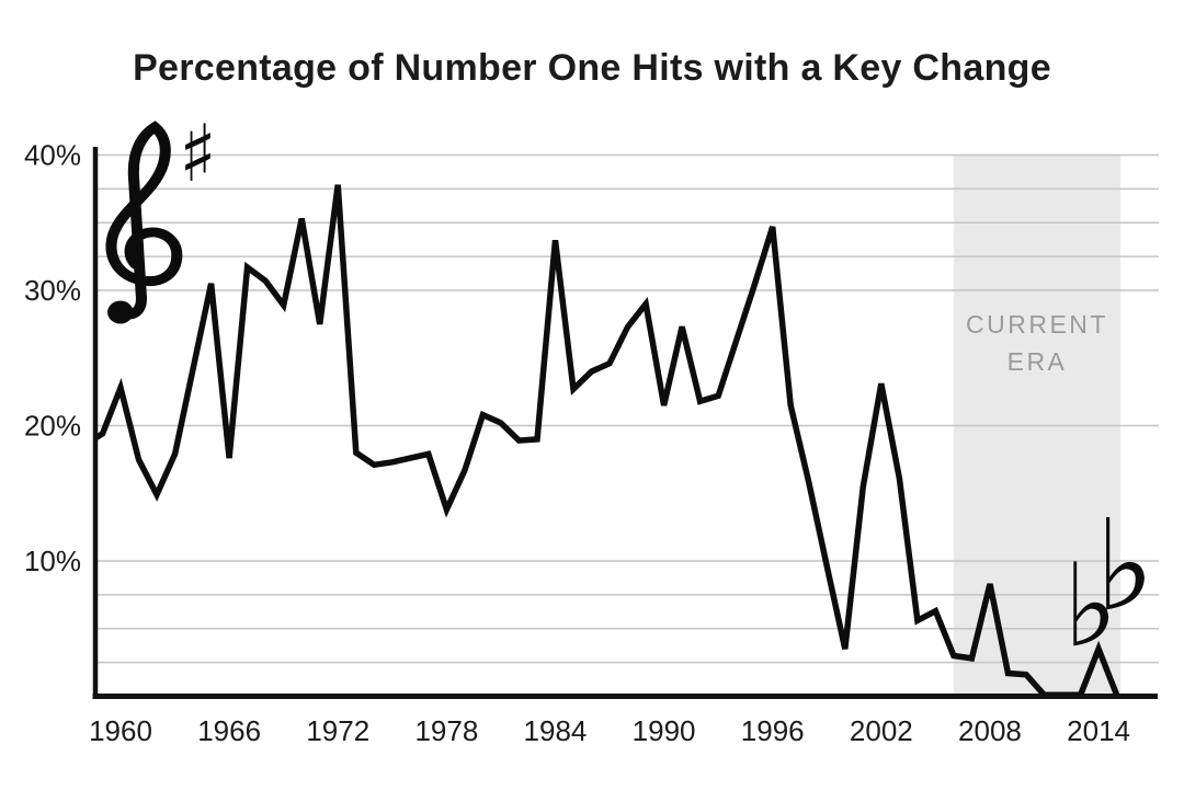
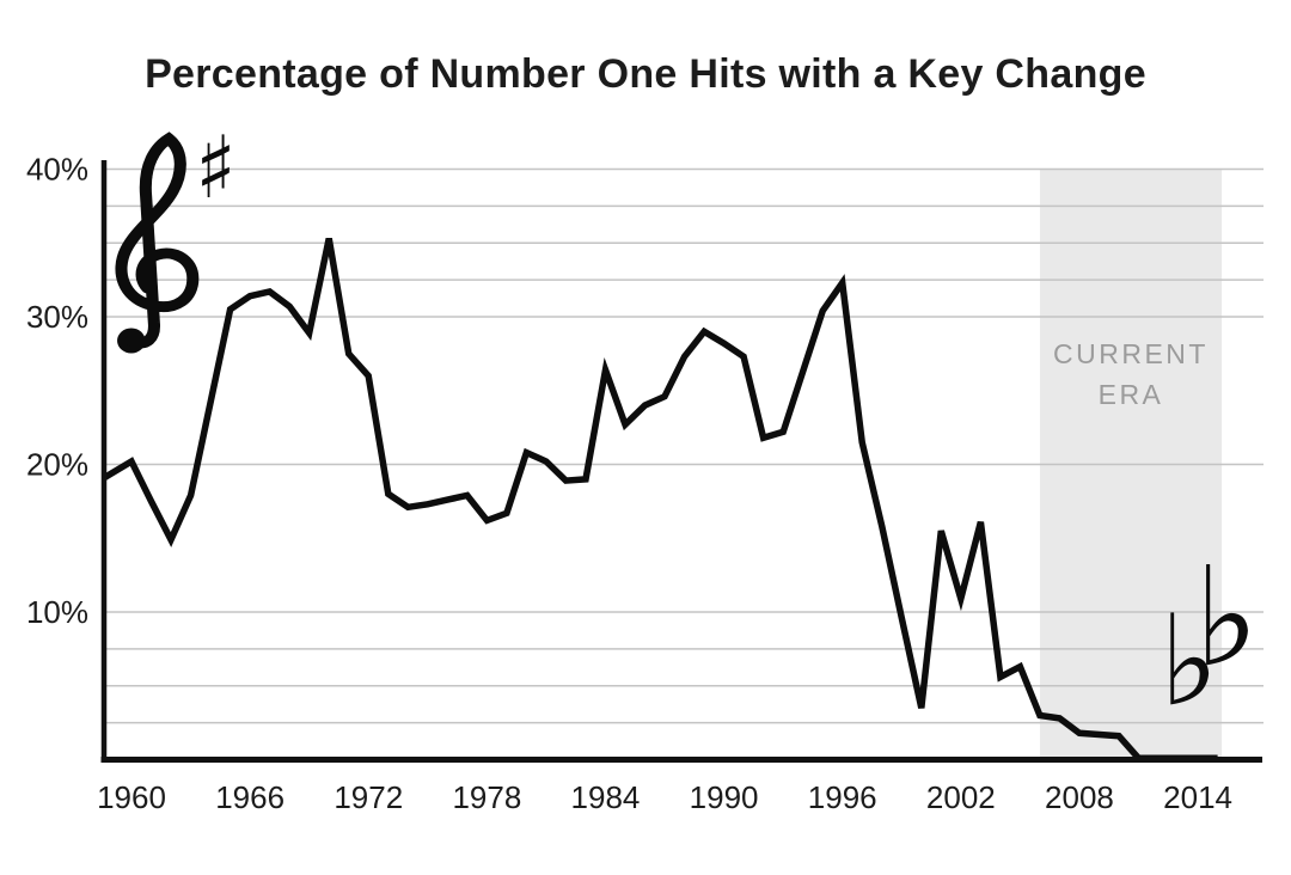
1960: 22.8% -> 20.2%
1966: 17.6% -> 31.4%
1972: 37.8% -> 26.0%
1978: 13.8% -> 16.2%
1984: 33.7% -> 26.4%
1990: 21.5% -> 28.2%
1996: 34.7% -> 32.3%
2002: 23.1% -> 10.9%
2008: 8.3% -> 1.8%
2014: 3.5% -> 0.1%
